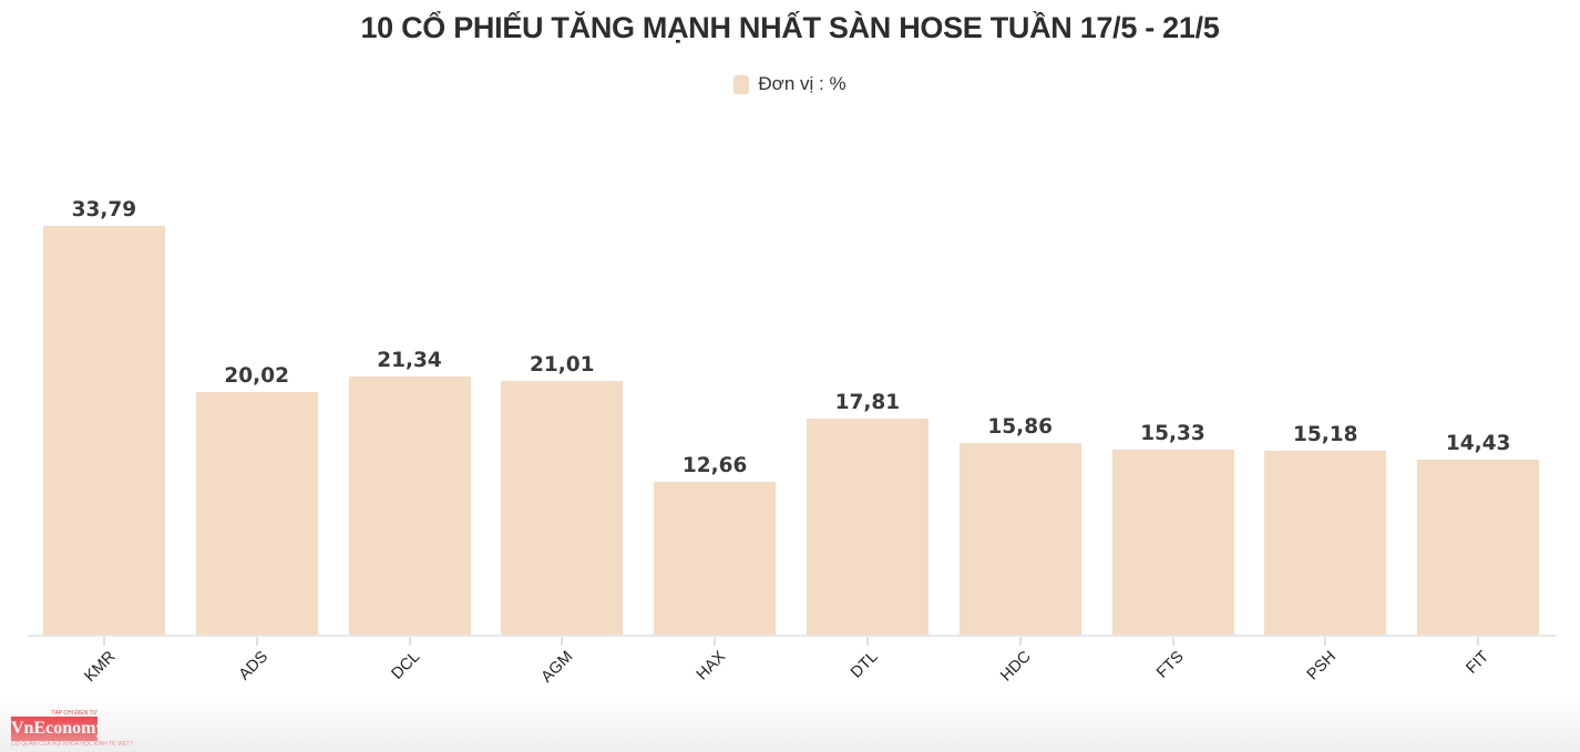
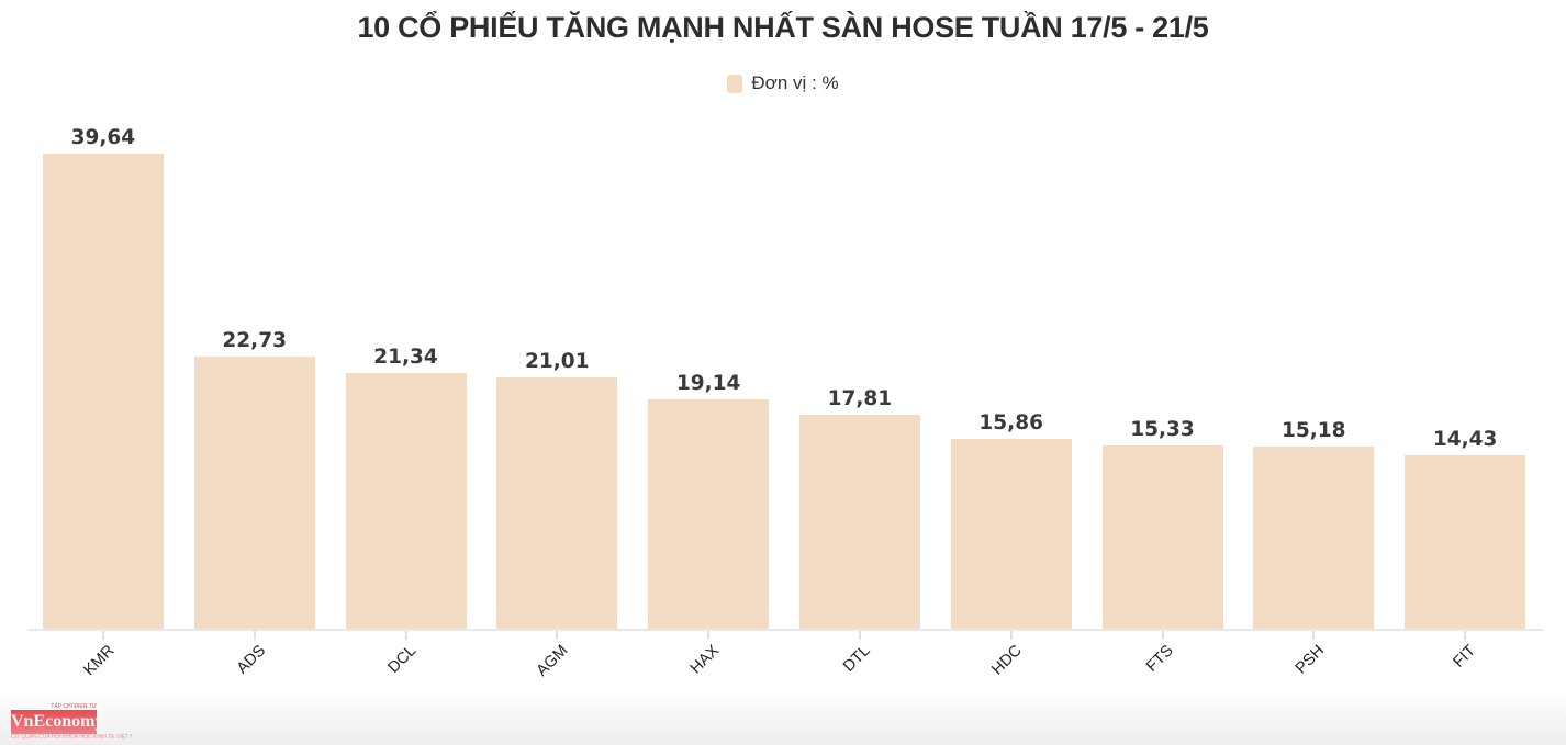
KMR: 33,79 -> 39,64
ADS: 20,02 -> 22,73
HAX: 12,66 -> 19,14
